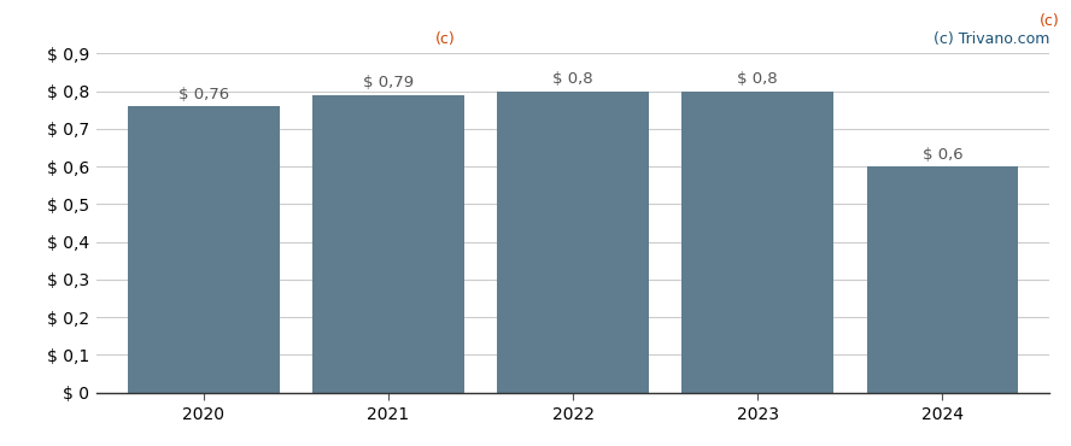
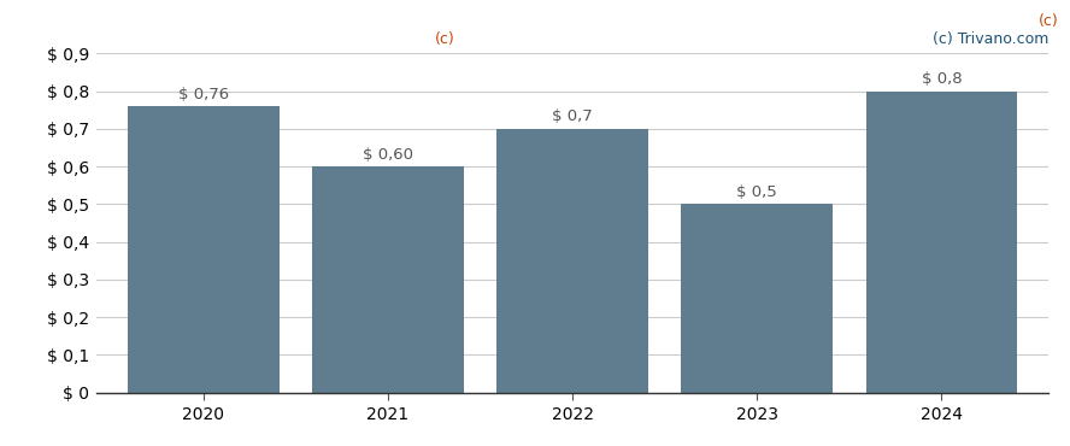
2021: 0,79 -> 0,60
2022: 0,8 -> 0,7
2023: 0,8 -> 0,5
2024: 0,6 -> 0,8
